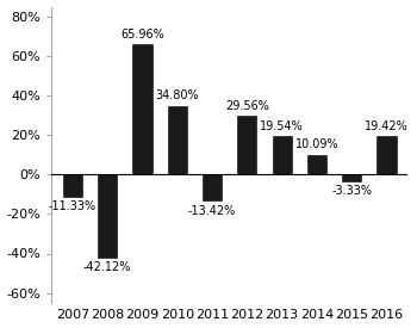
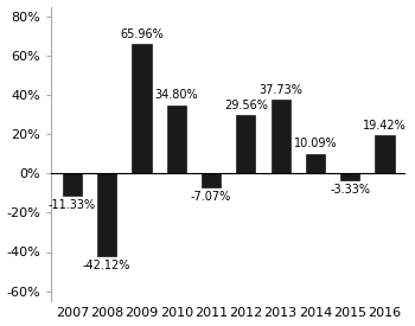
2011: -13.42% -> -7.07%
2013: 19.54% -> 37.73%
